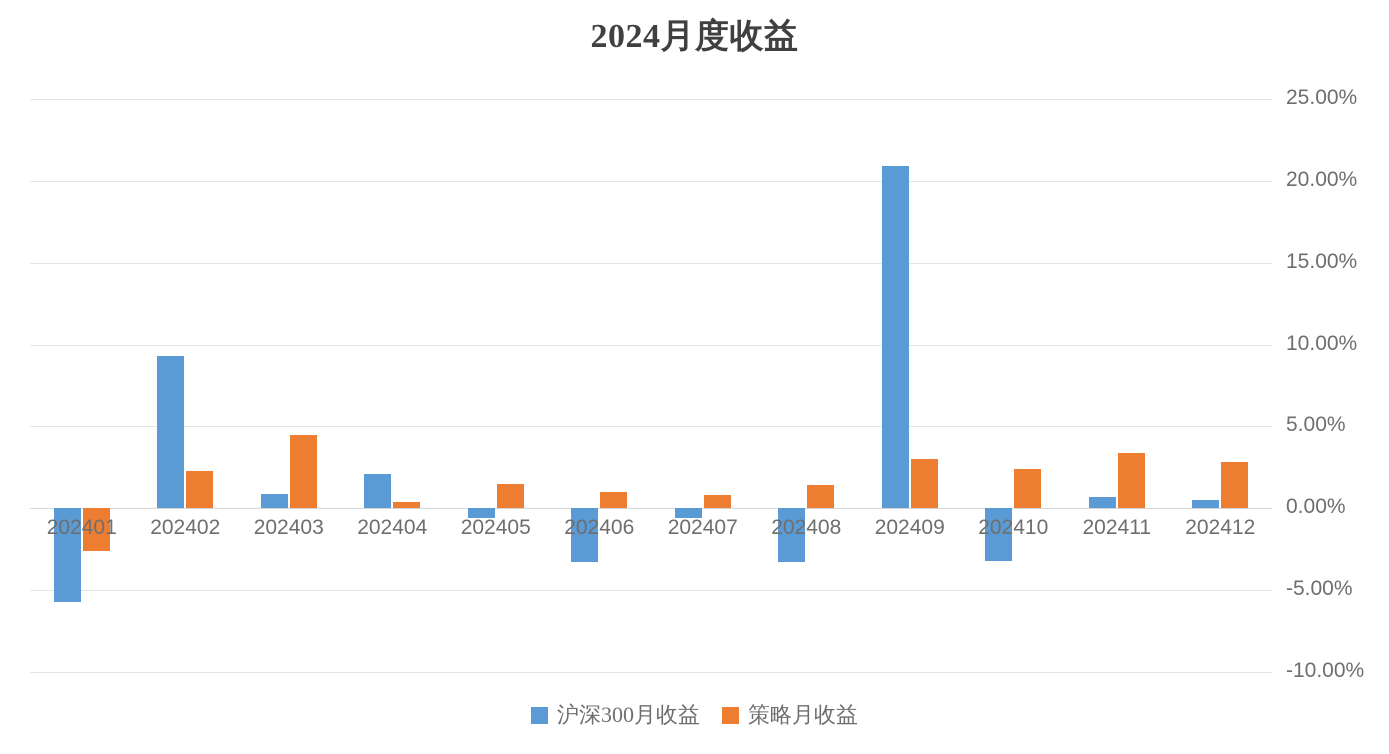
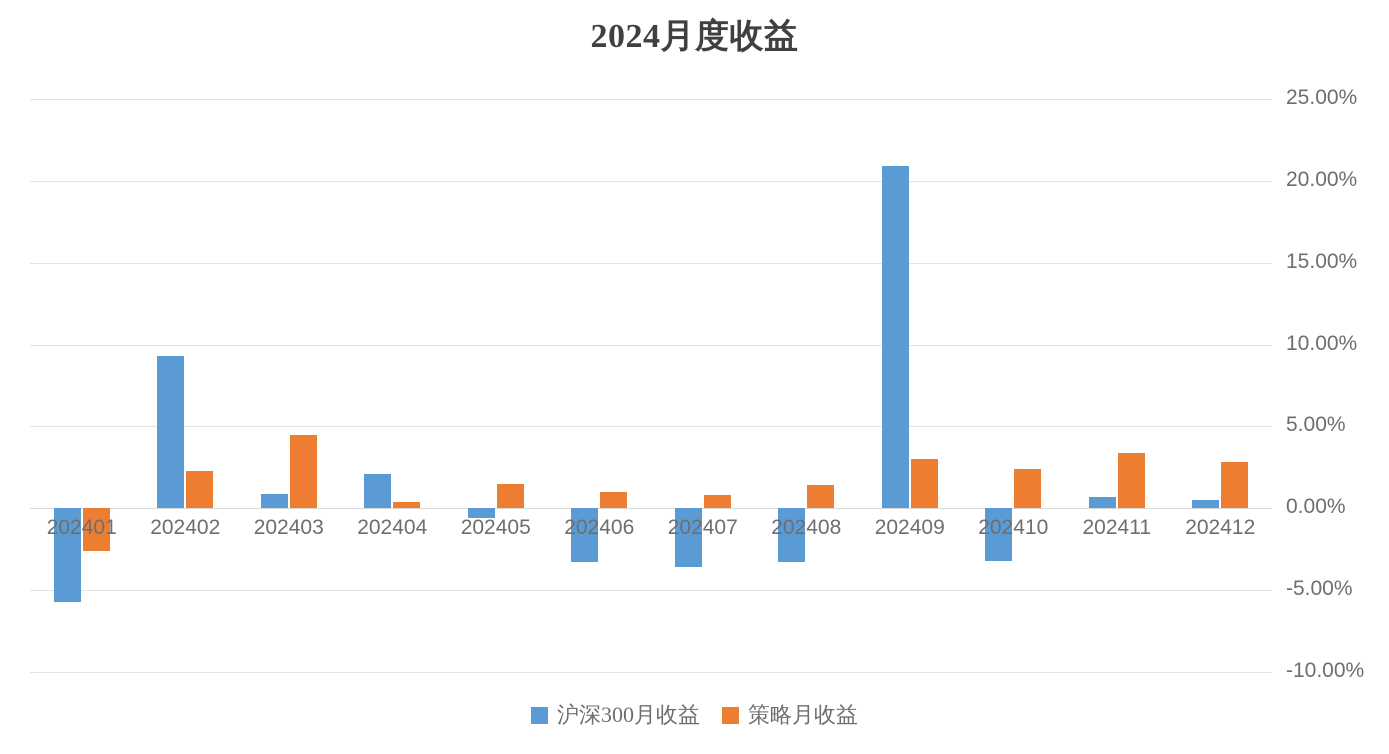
沪深300月收益/202407: -0.6% -> -3.6%
